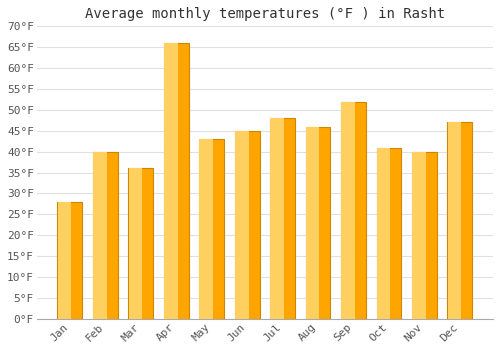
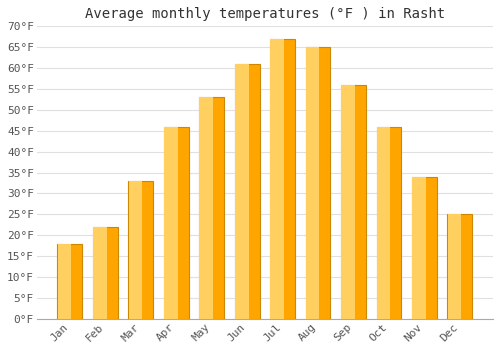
Jan: 28°F -> 18°F
Feb: 40°F -> 22°F
Mar: 36°F -> 33°F
Apr: 66°F -> 46°F
May: 43°F -> 53°F
Jun: 45°F -> 61°F
Jul: 48°F -> 67°F
Aug: 46°F -> 65°F
Sep: 52°F -> 56°F
Oct: 41°F -> 46°F
Nov: 40°F -> 34°F
Dec: 47°F -> 25°F
